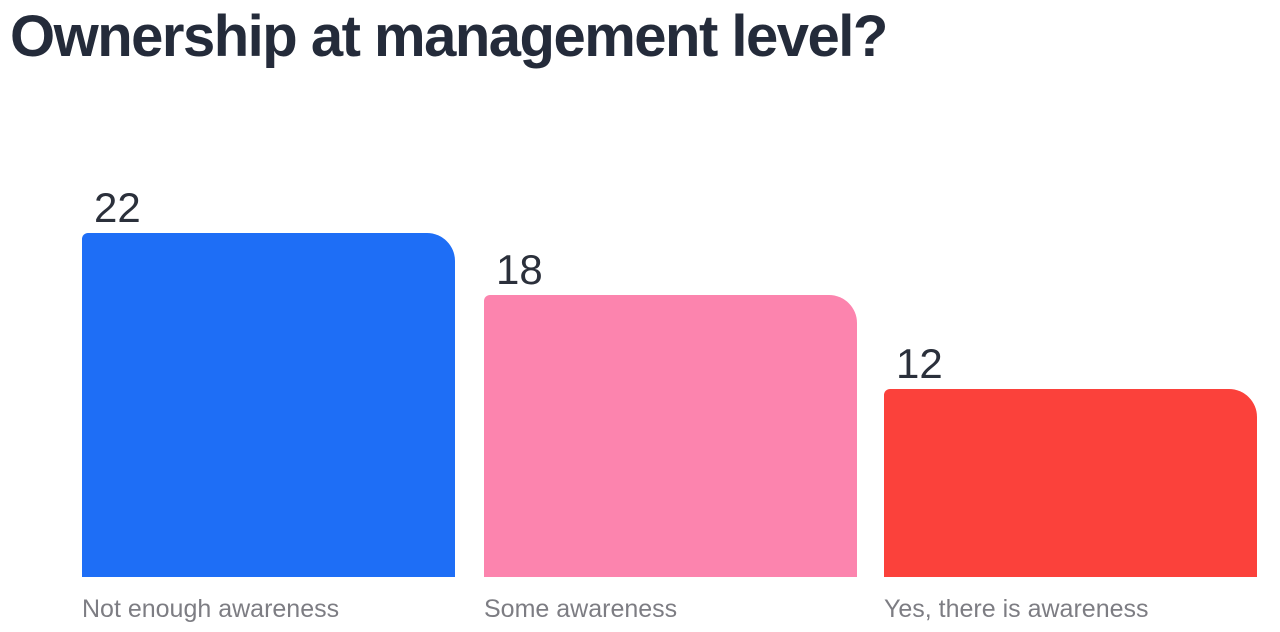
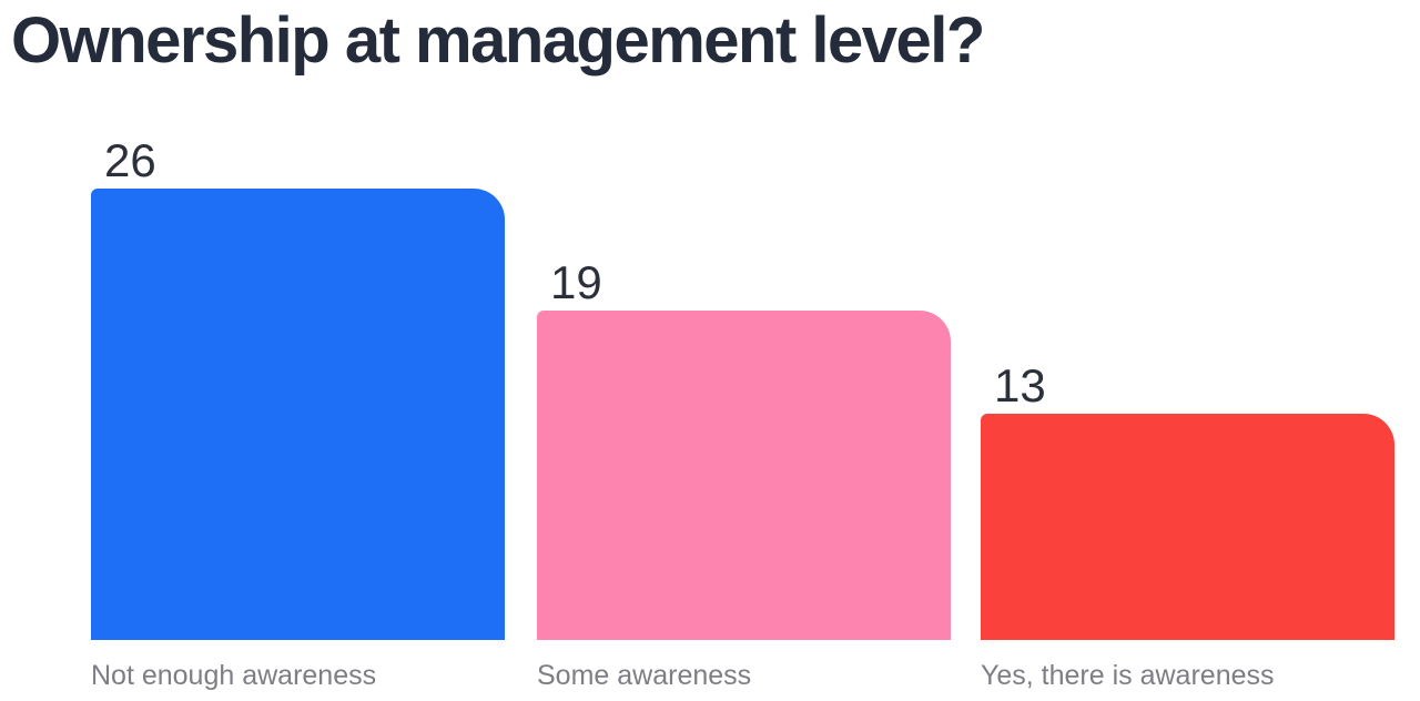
Not enough awareness: 22 -> 26
Some awareness: 18 -> 19
Yes, there is awareness: 12 -> 13
